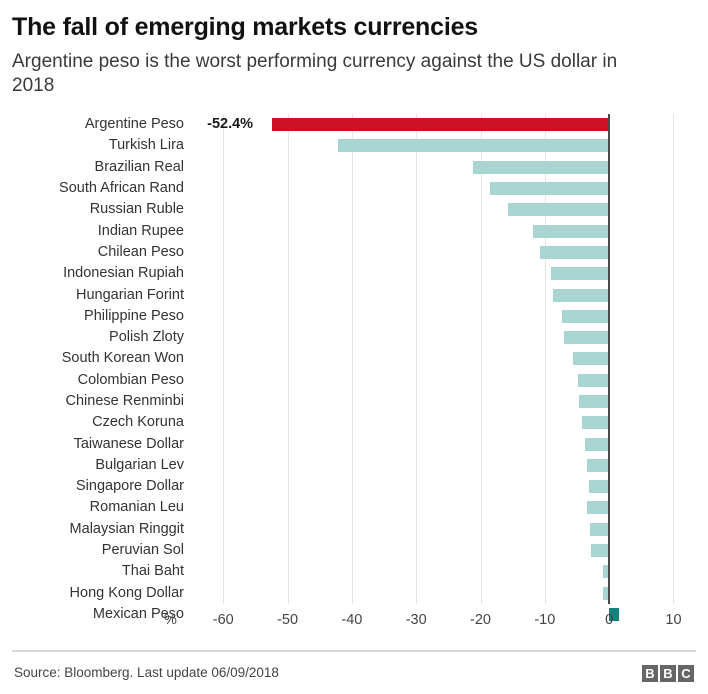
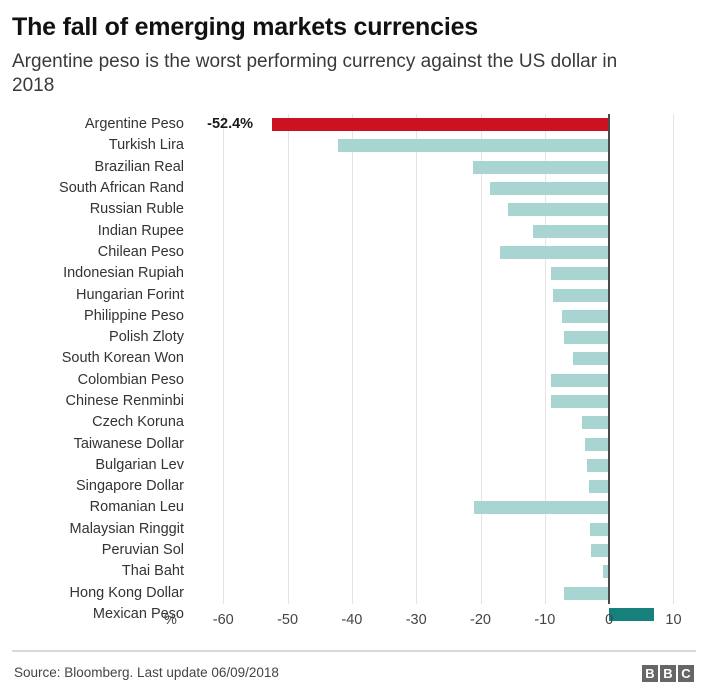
Chilean Peso: -11 -> -17
Colombian Peso: -5 -> -9
Chinese Renminbi: -5 -> -9
Romanian Leu: -4 -> -21
Hong Kong Dollar: -1 -> -7
Mexican Peso: 2 -> 7
